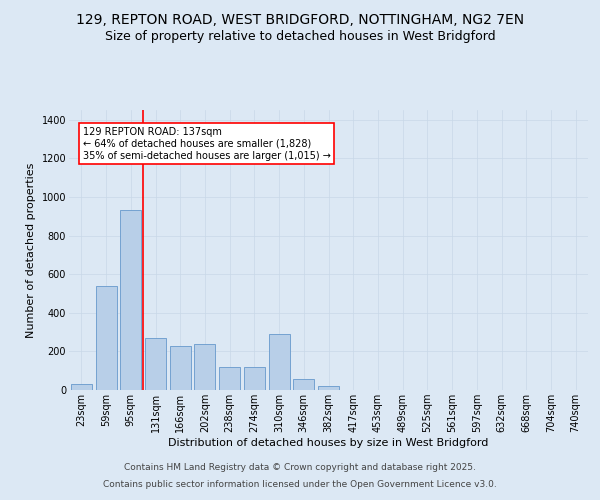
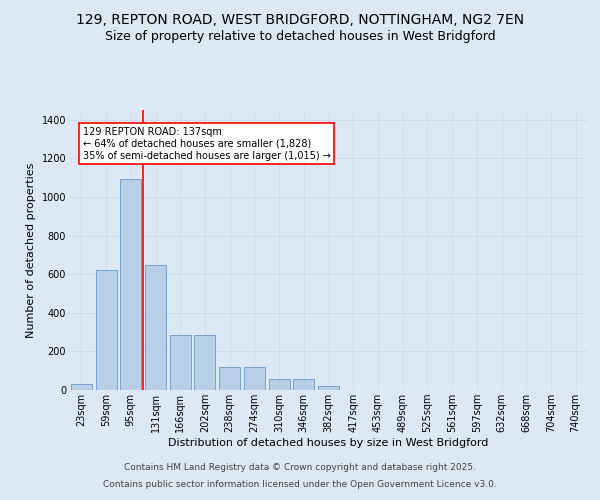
59sqm: 540 -> 620
95sqm: 930 -> 1100
131sqm: 270 -> 640
166sqm: 230 -> 280
202sqm: 240 -> 280
310sqm: 290 -> 60
